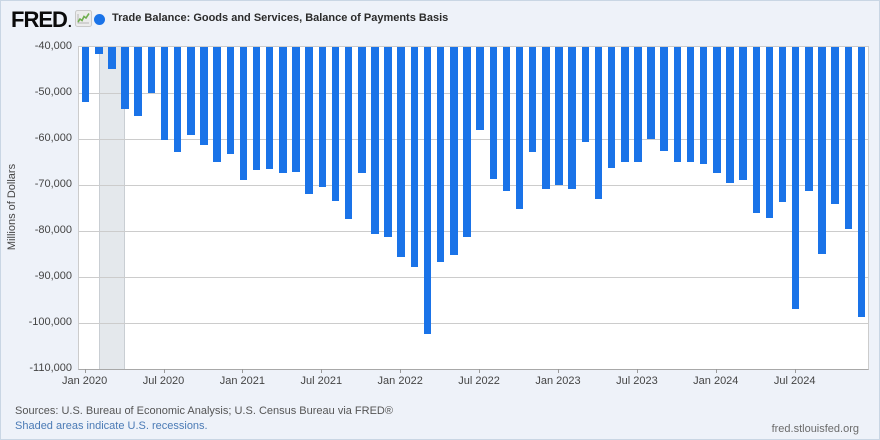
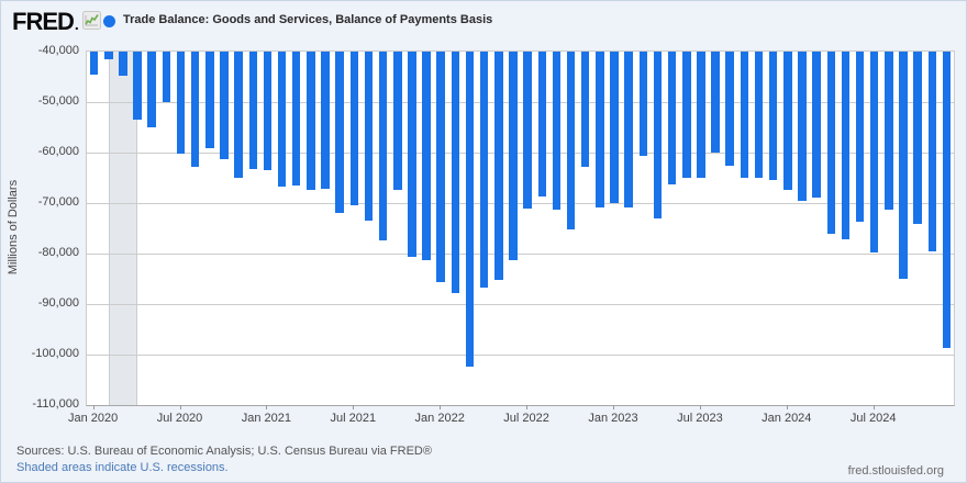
Jan 2020: -52000 -> -45000
Jan 2021: -69000 -> -64000
Jul 2022: -58000 -> -71000
Jul 2024: -97000 -> -80000
